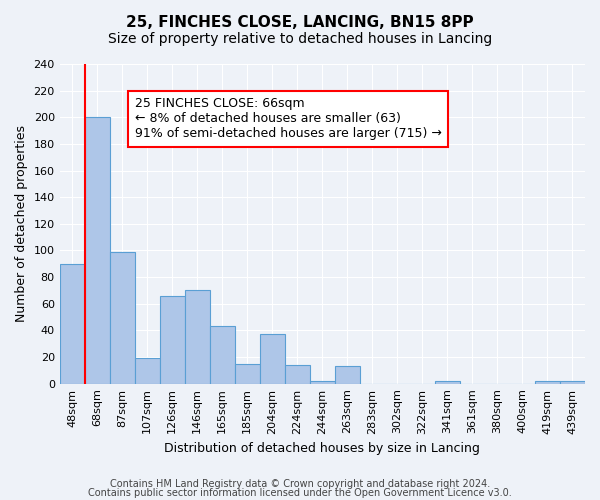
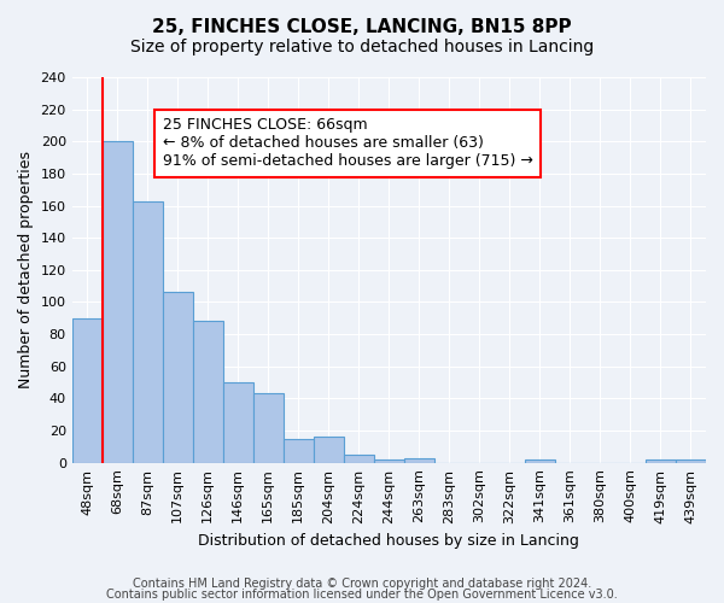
87sqm: 99 -> 163
107sqm: 19 -> 106
126sqm: 66 -> 88
146sqm: 70 -> 50
204sqm: 37 -> 16
224sqm: 14 -> 5
263sqm: 13 -> 3
